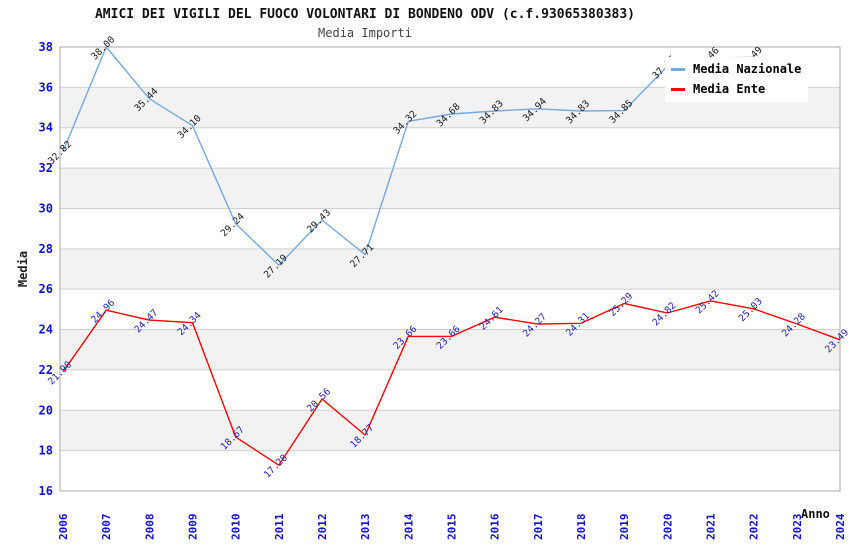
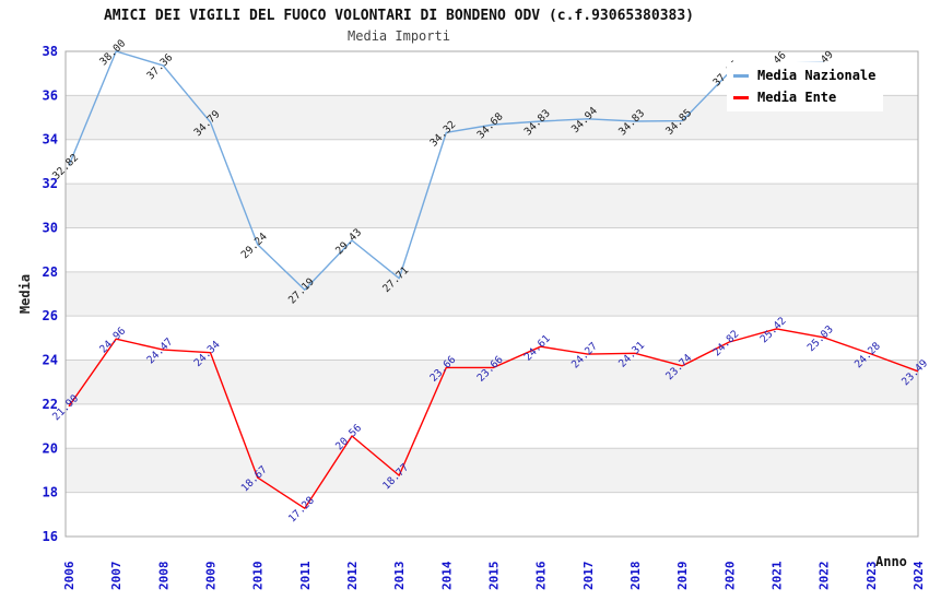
Media Nazionale/2008: 35.44 -> 37.36
Media Nazionale/2009: 34.10 -> 34.79
Media Ente/2019: 25.29 -> 23.74
